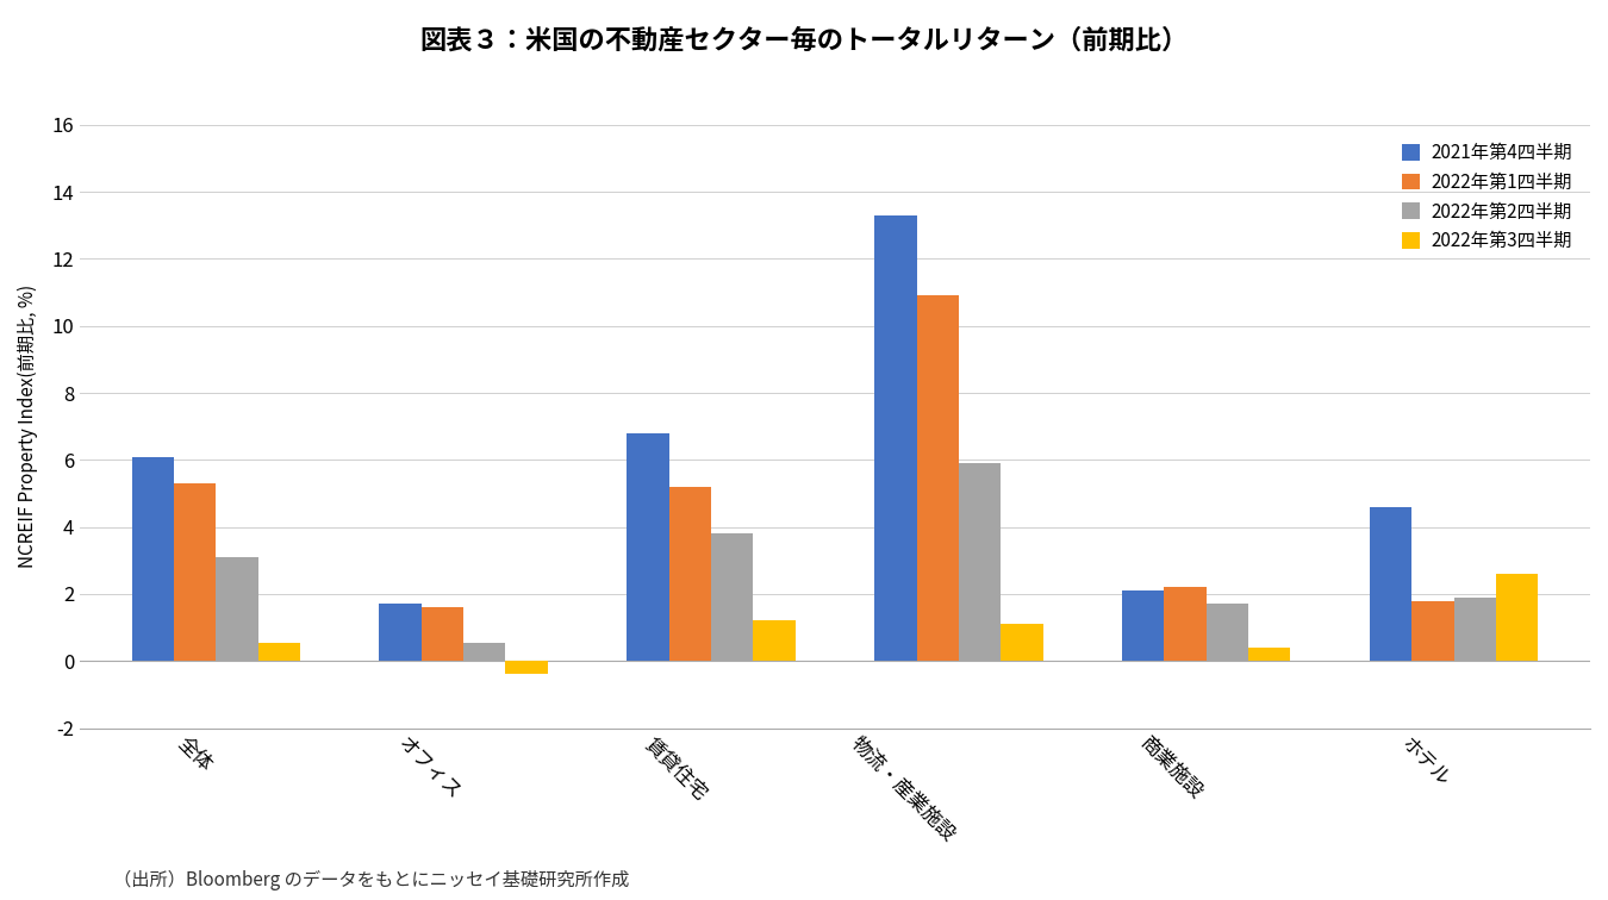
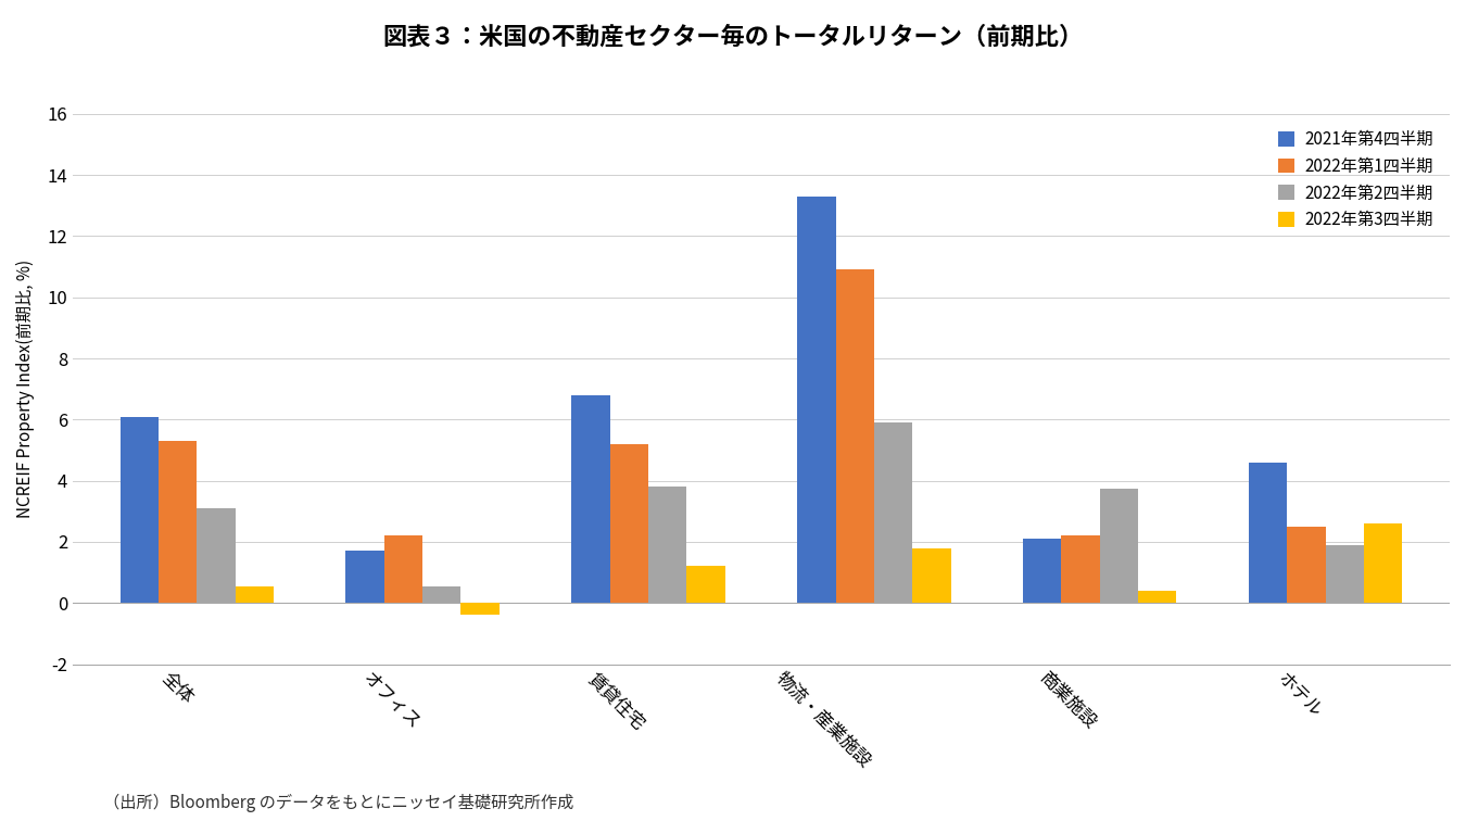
2022年第1四半期/オフィス: 1.6 -> 2.2
2022年第3四半期/物流・産業施設: 1.10 -> 1.80
2022年第2四半期/商業施設: 1.70 -> 3.75
2022年第1四半期/ホテル: 1.8 -> 2.5
